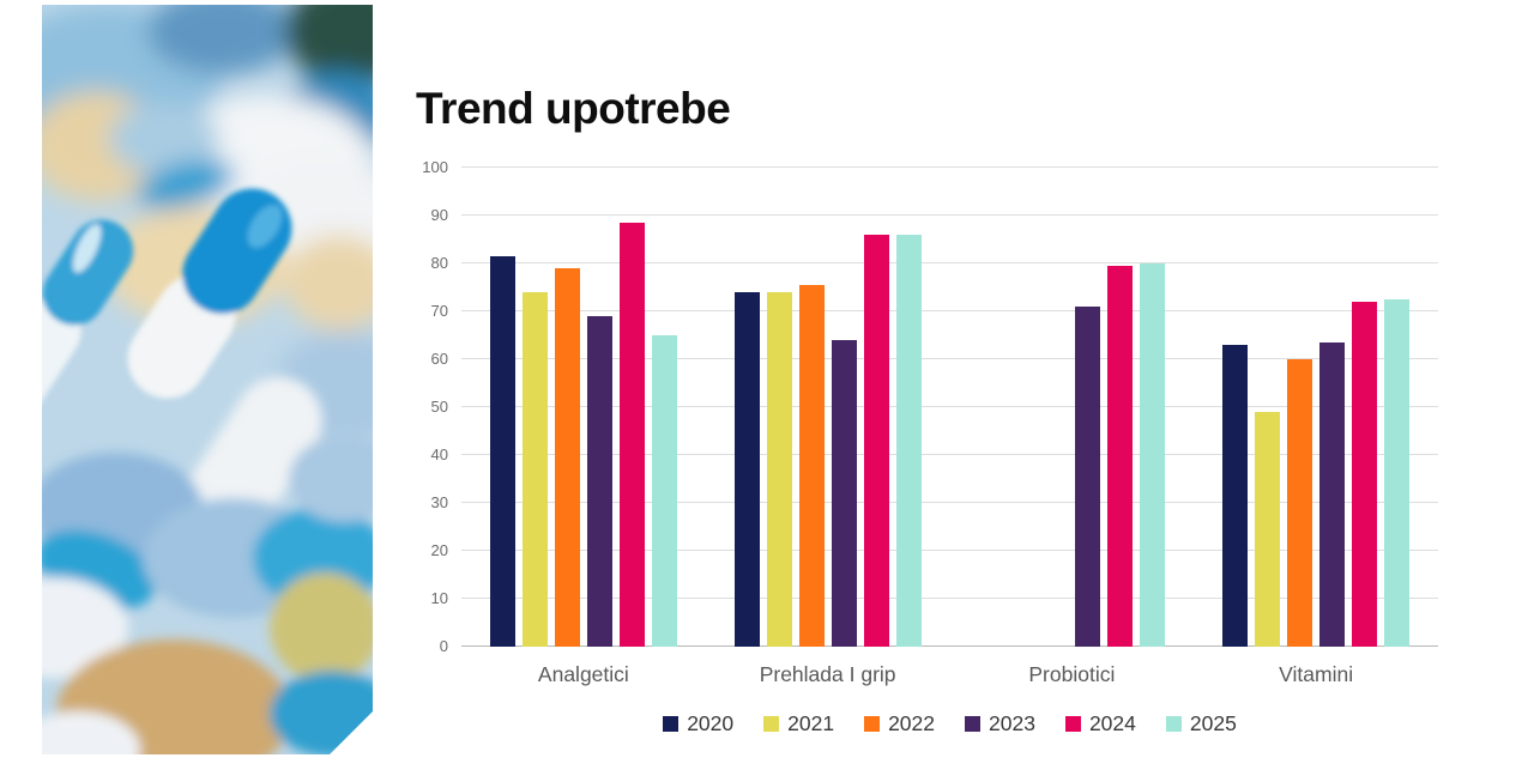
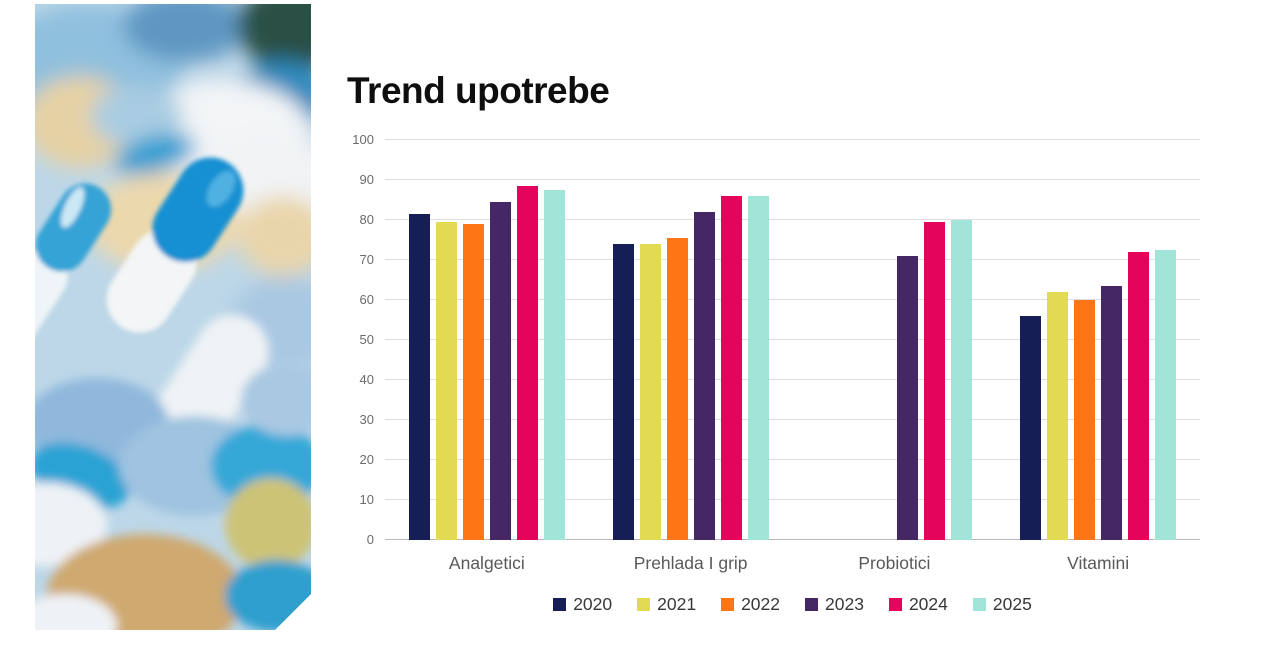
2021/Analgetici: 74 -> 80
2023/Analgetici: 69 -> 84
2025/Analgetici: 65 -> 88
2023/Prehlada I grip: 64 -> 82
2020/Vitamini: 63 -> 56
2021/Vitamini: 49 -> 62
